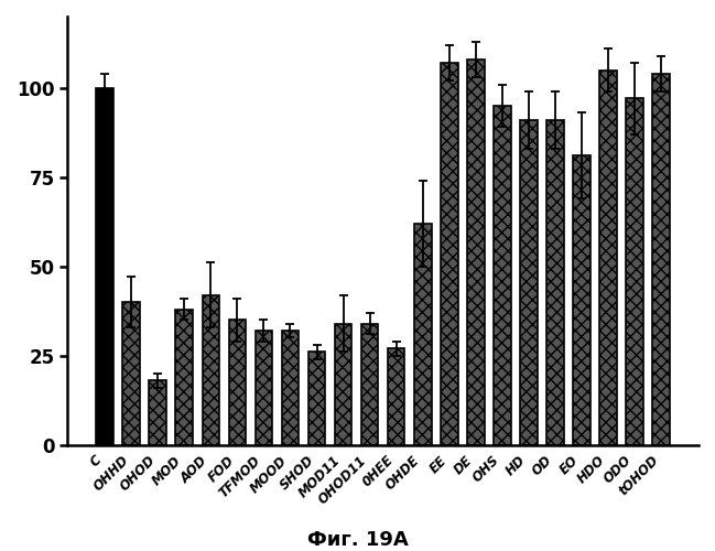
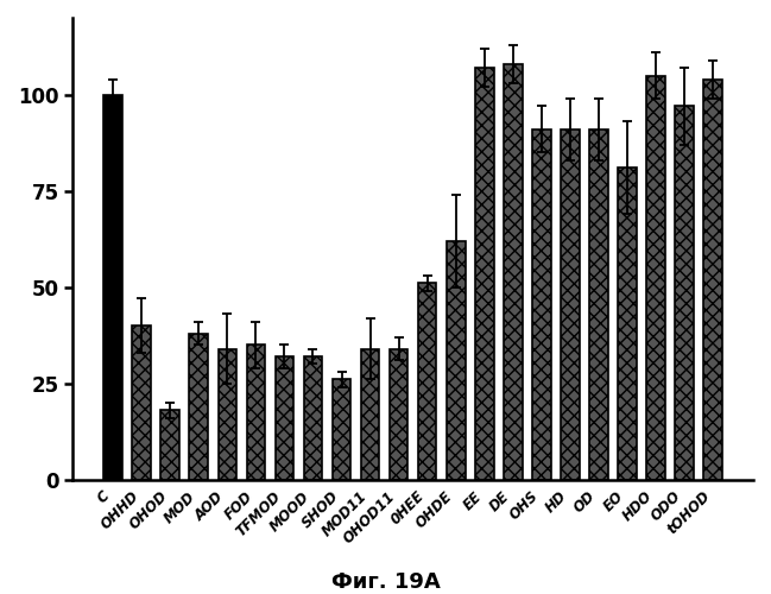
AOD: 42 -> 34
0HEE: 27 -> 51
OHS: 95 -> 91
